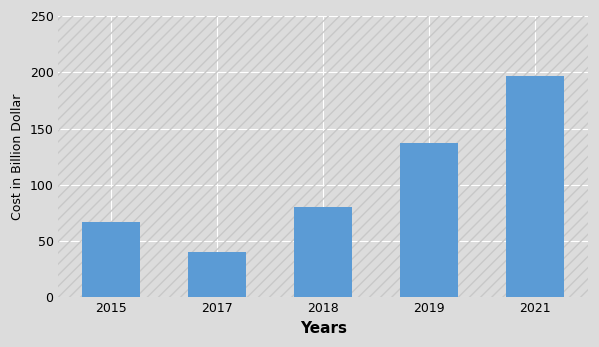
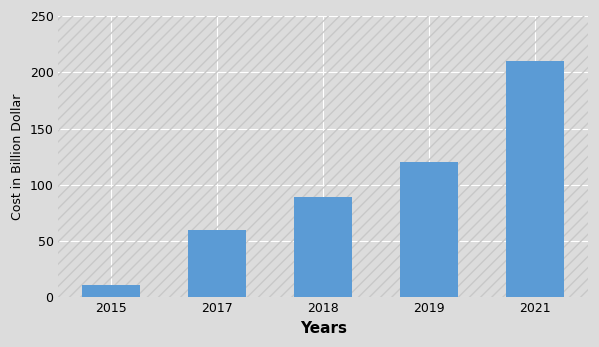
2015: 67 -> 11
2017: 40 -> 60
2018: 80 -> 89
2019: 137 -> 120
2021: 197 -> 210
